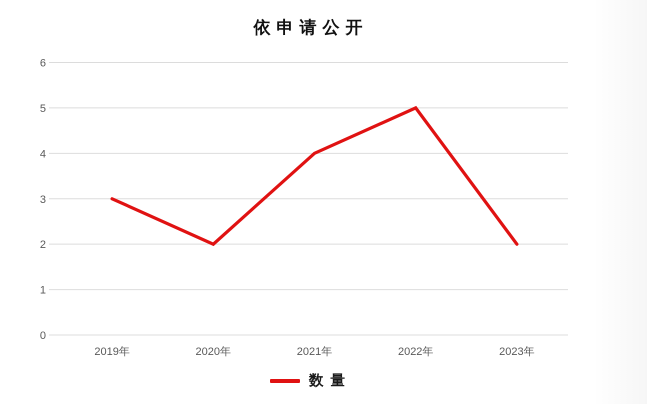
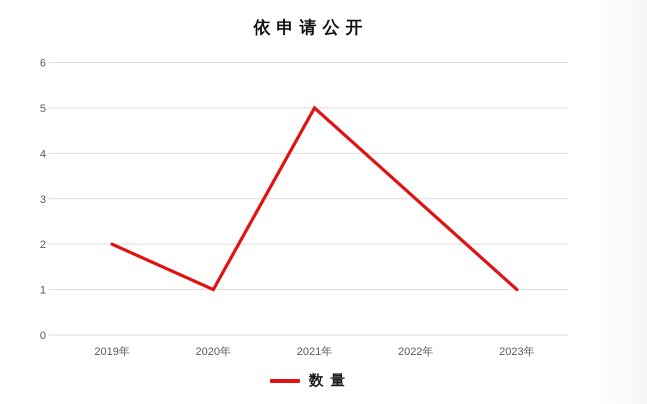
2019年: 3 -> 2
2020年: 2 -> 1
2021年: 4 -> 5
2022年: 5 -> 3
2023年: 2 -> 1
